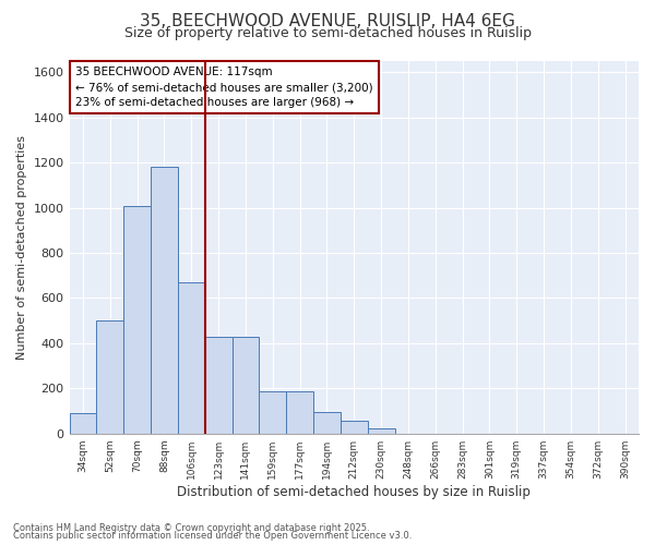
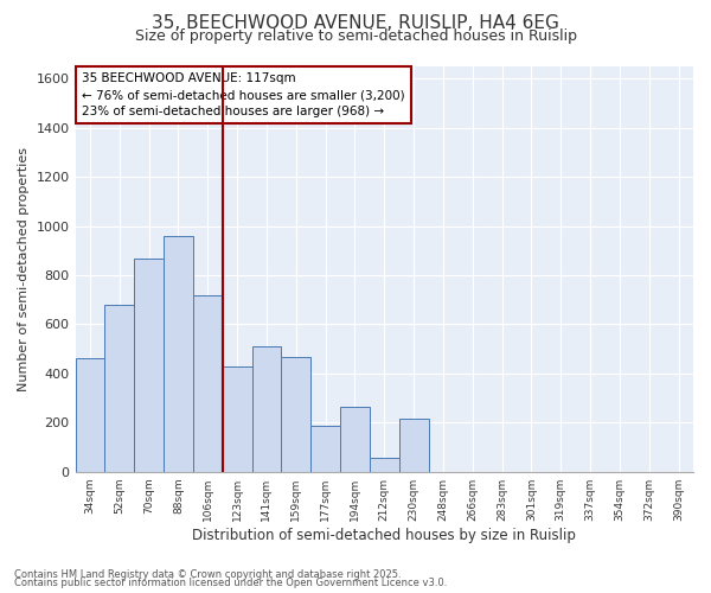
34sqm: 90 -> 460
52sqm: 500 -> 680
70sqm: 1010 -> 870
88sqm: 1180 -> 960
106sqm: 670 -> 720
141sqm: 430 -> 510
159sqm: 185 -> 465
194sqm: 95 -> 265
230sqm: 25 -> 215
